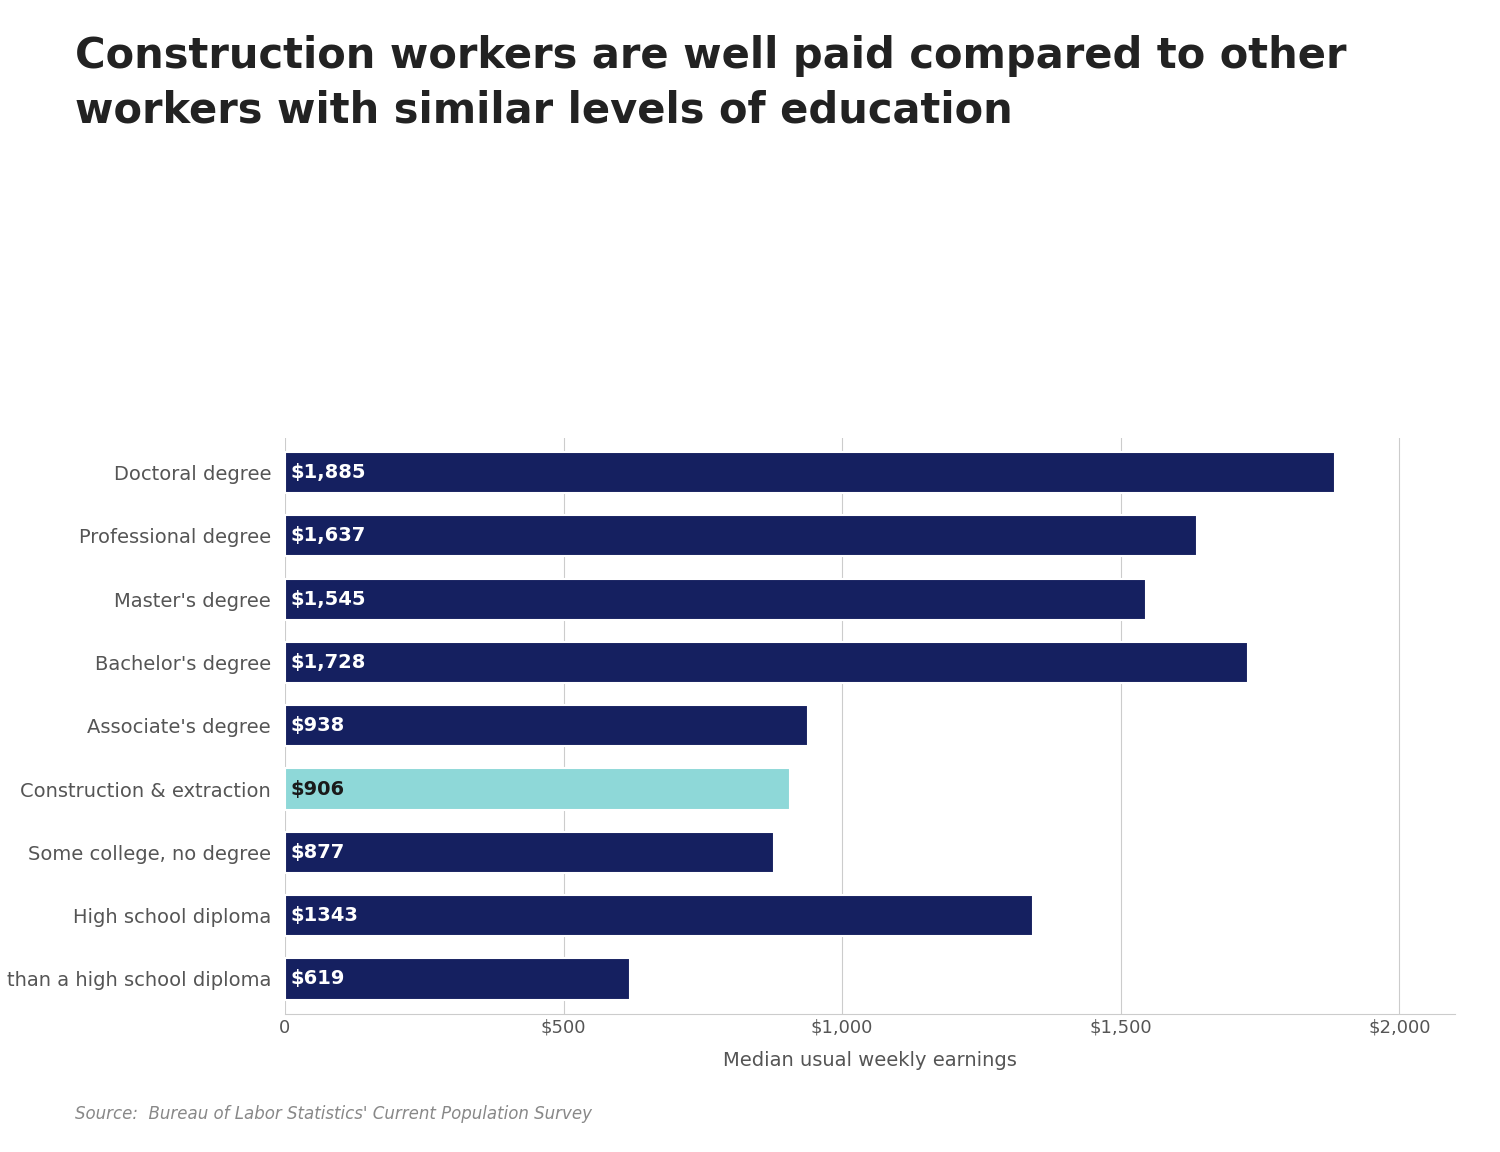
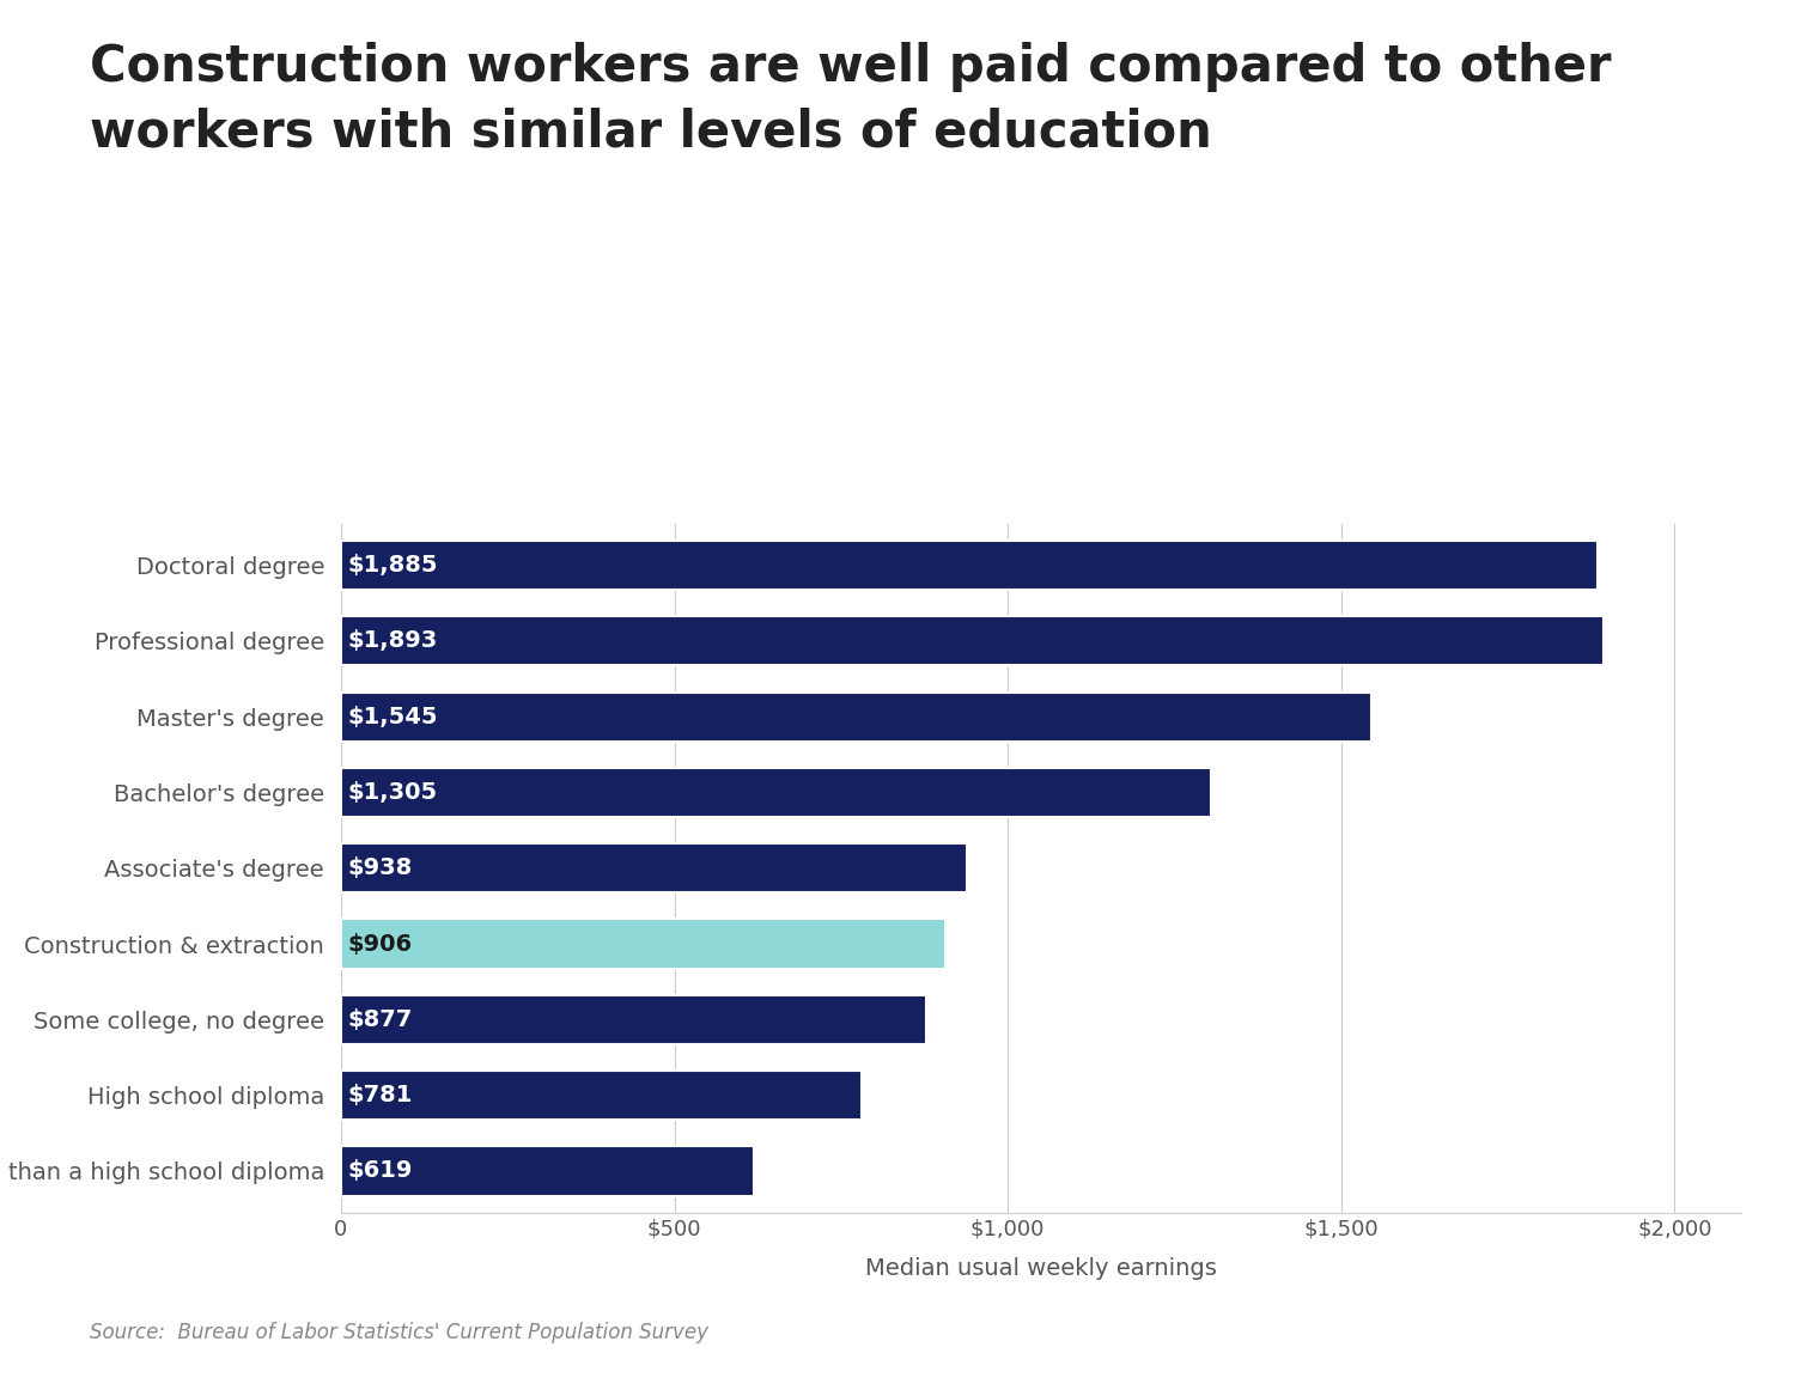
Professional degree: $1,637 -> $1,893
Bachelor's degree: $1,728 -> $1,305
High school diploma: $1343 -> $781
